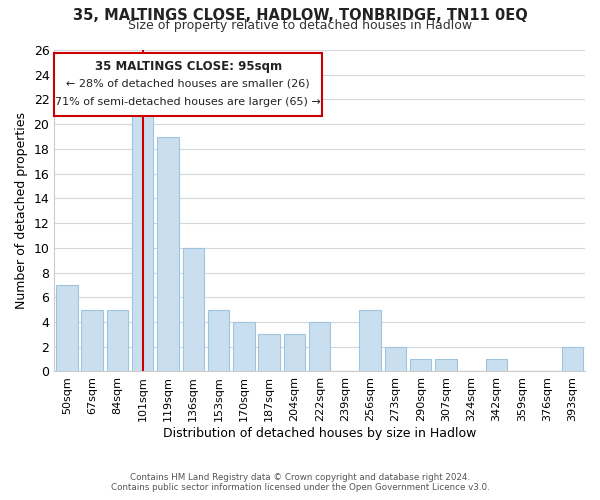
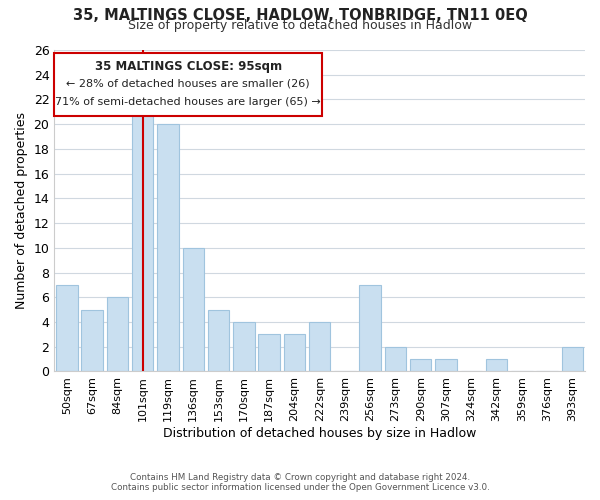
84sqm: 5 -> 6
119sqm: 19 -> 20
256sqm: 5 -> 7
